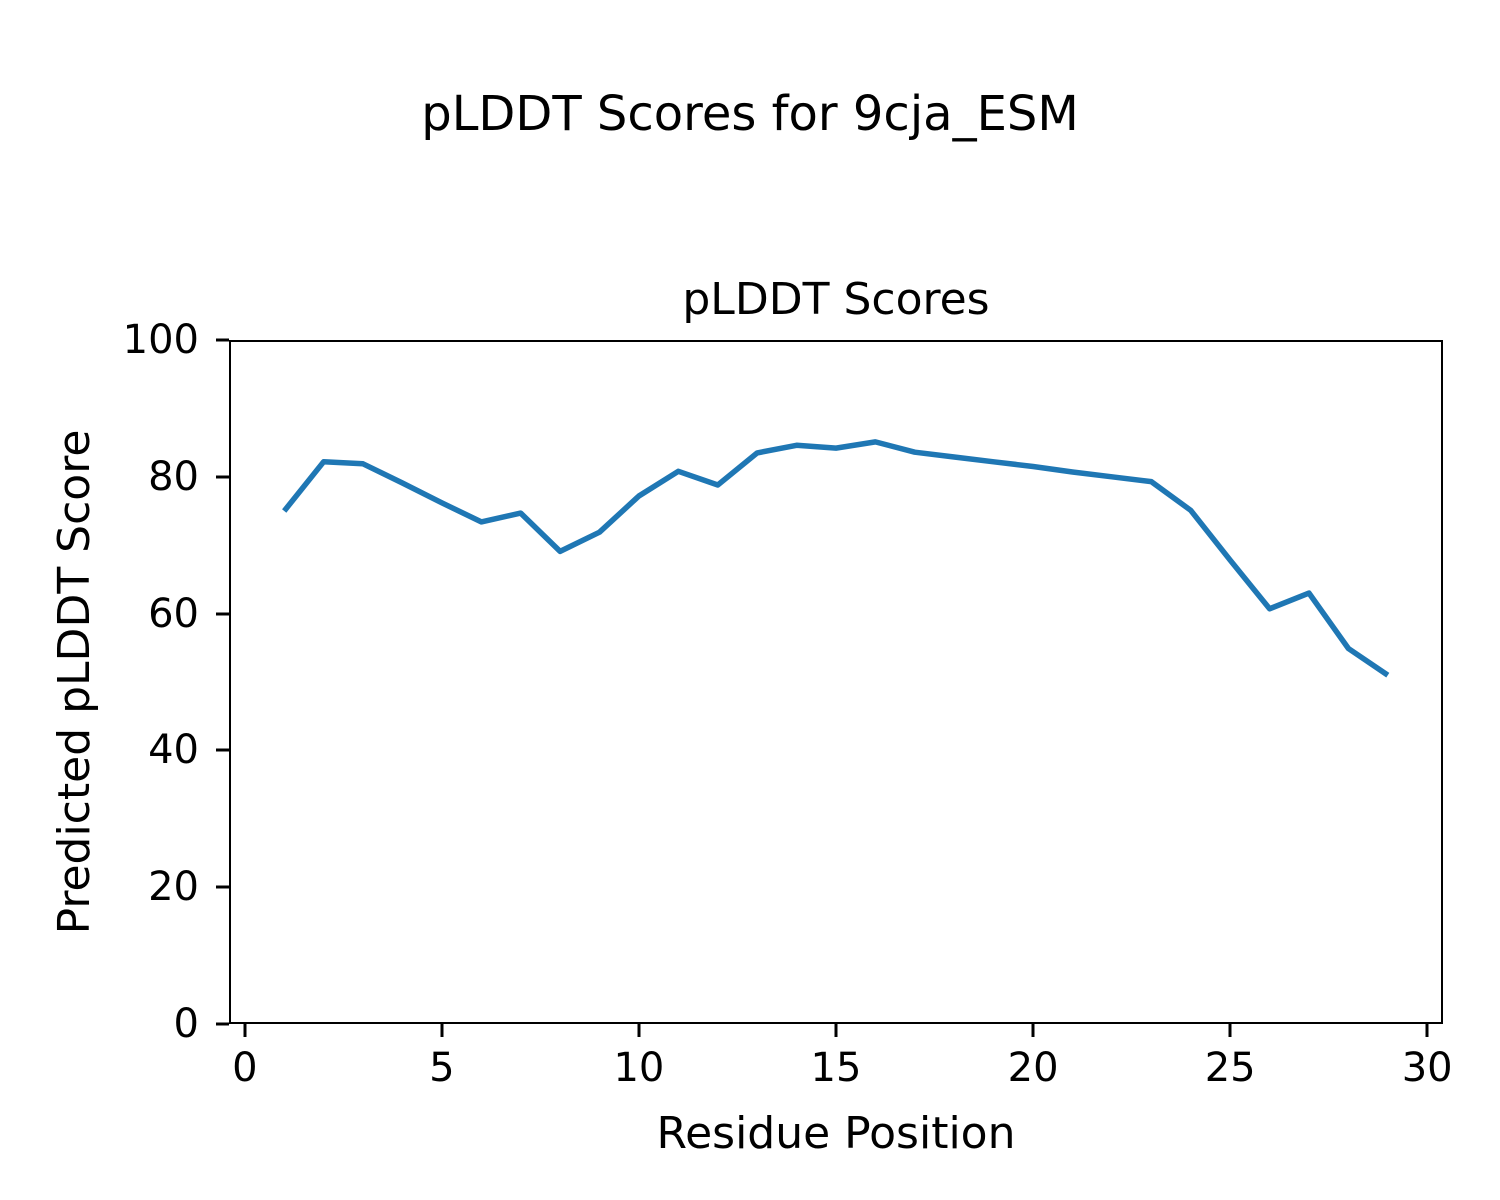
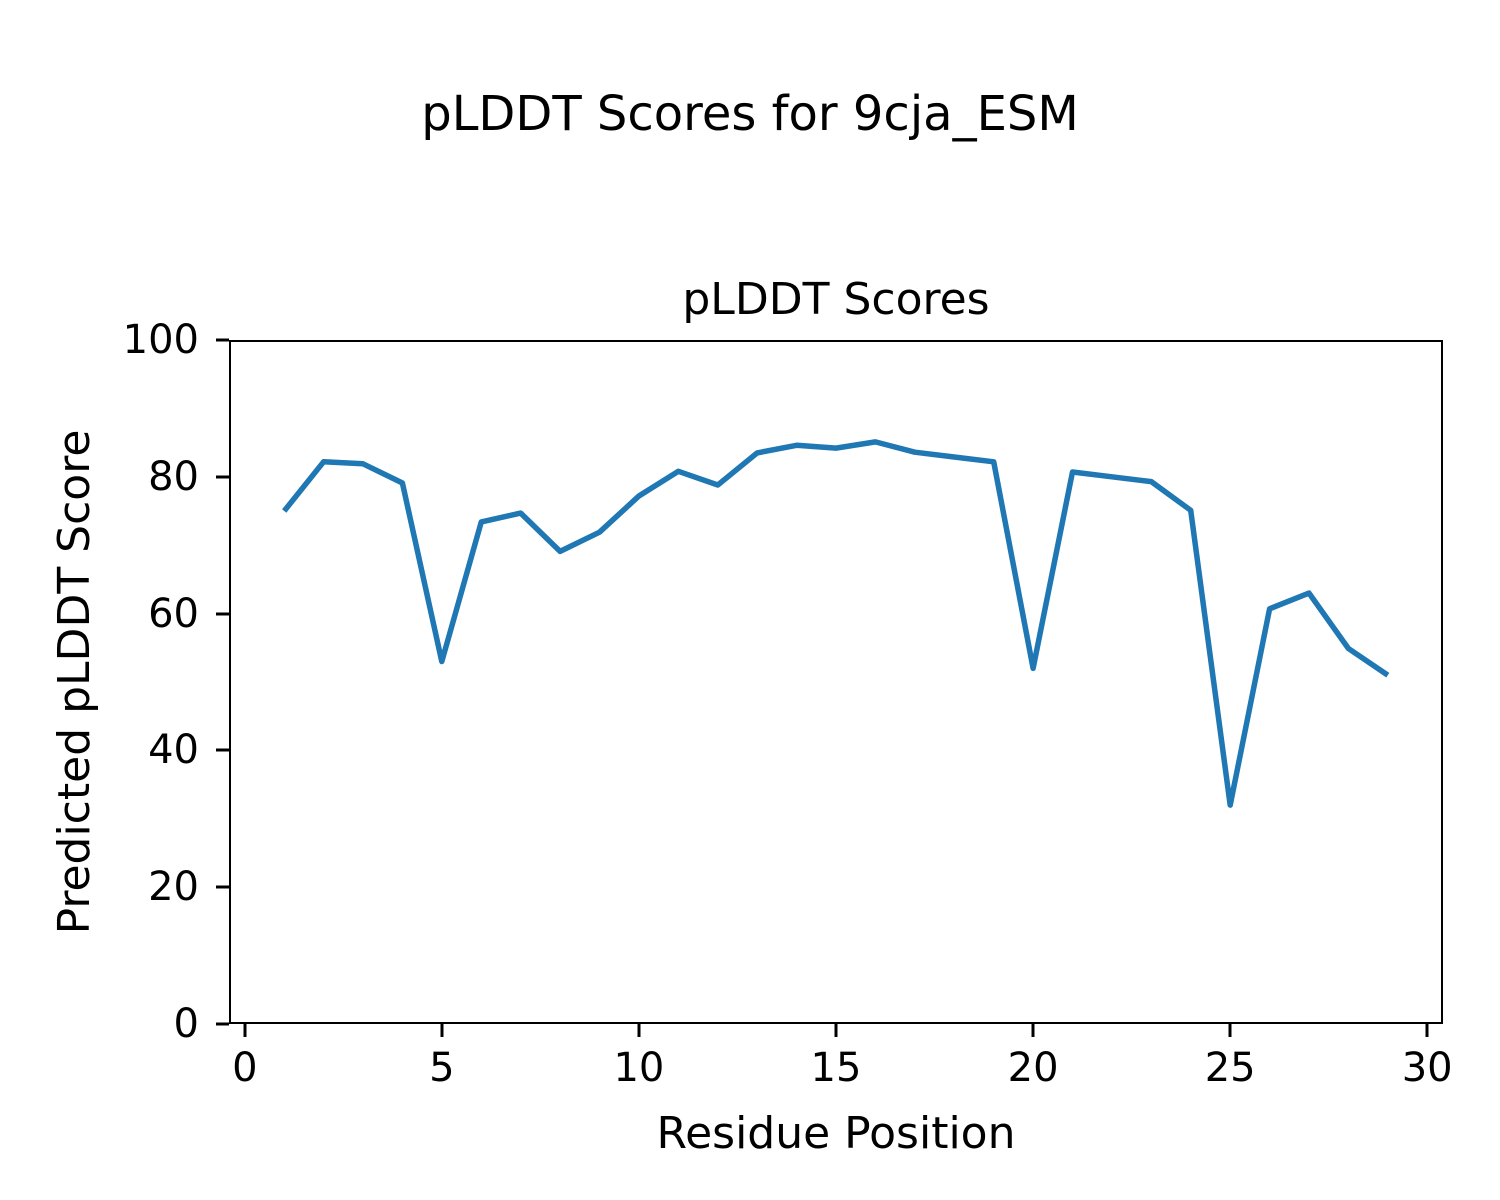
5: 76 -> 53
20: 82 -> 52
25: 68 -> 32
